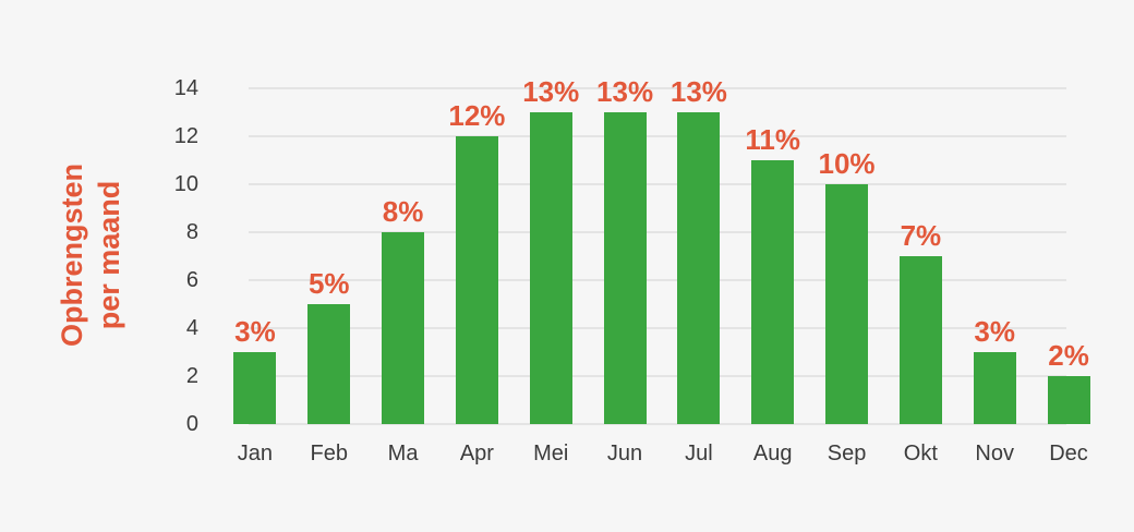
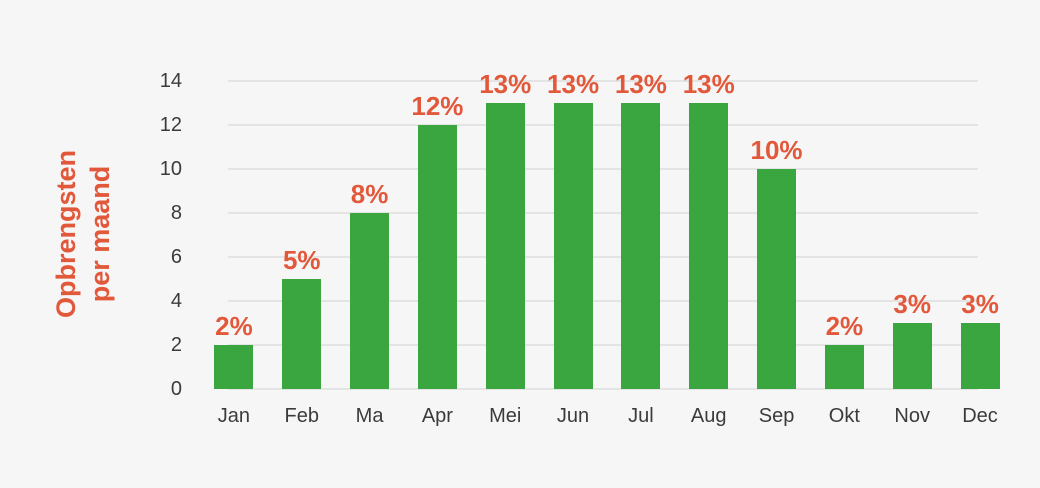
Jan: 3% -> 2%
Aug: 11% -> 13%
Okt: 7% -> 2%
Dec: 2% -> 3%
